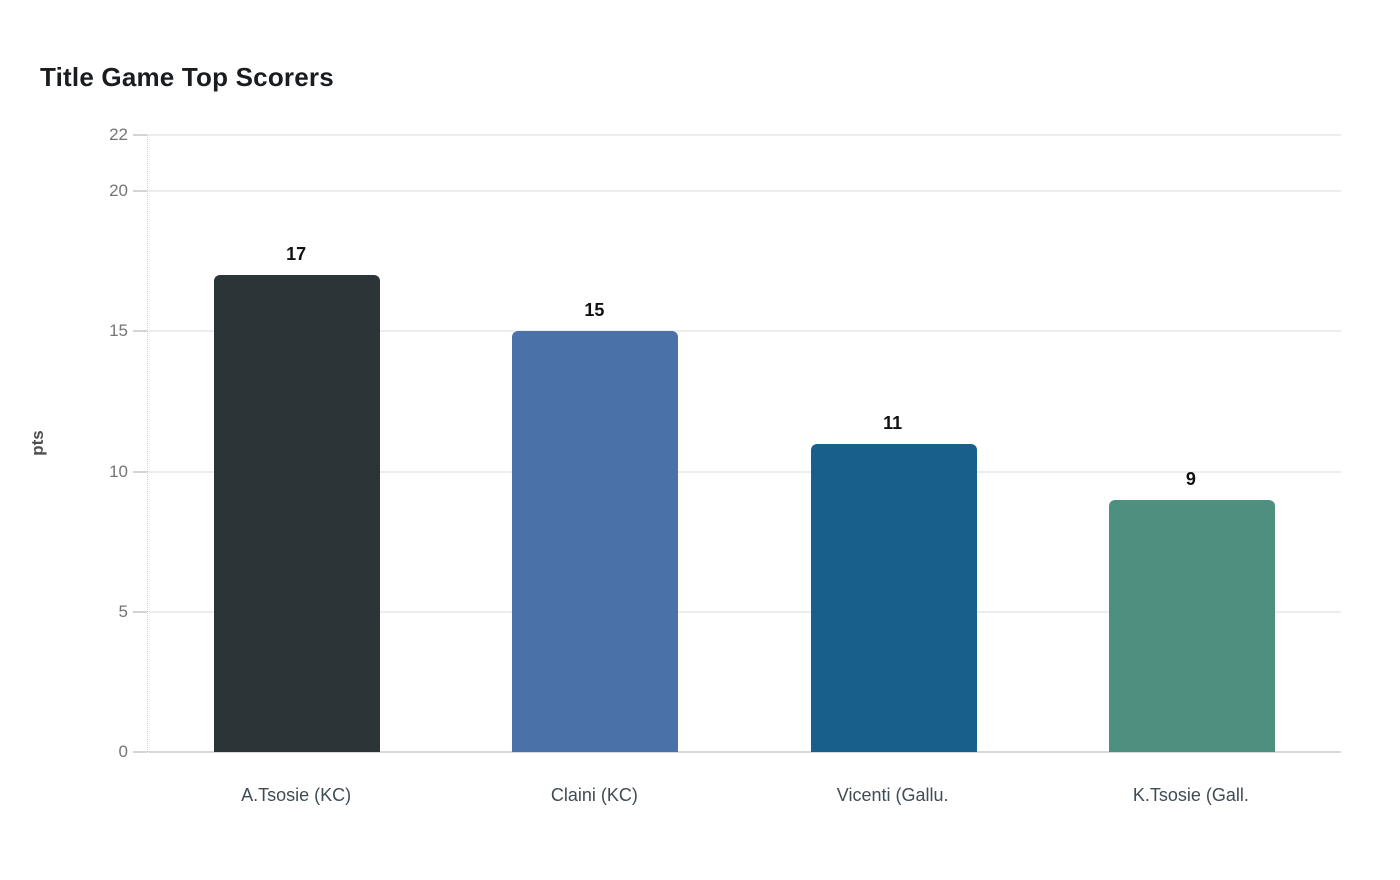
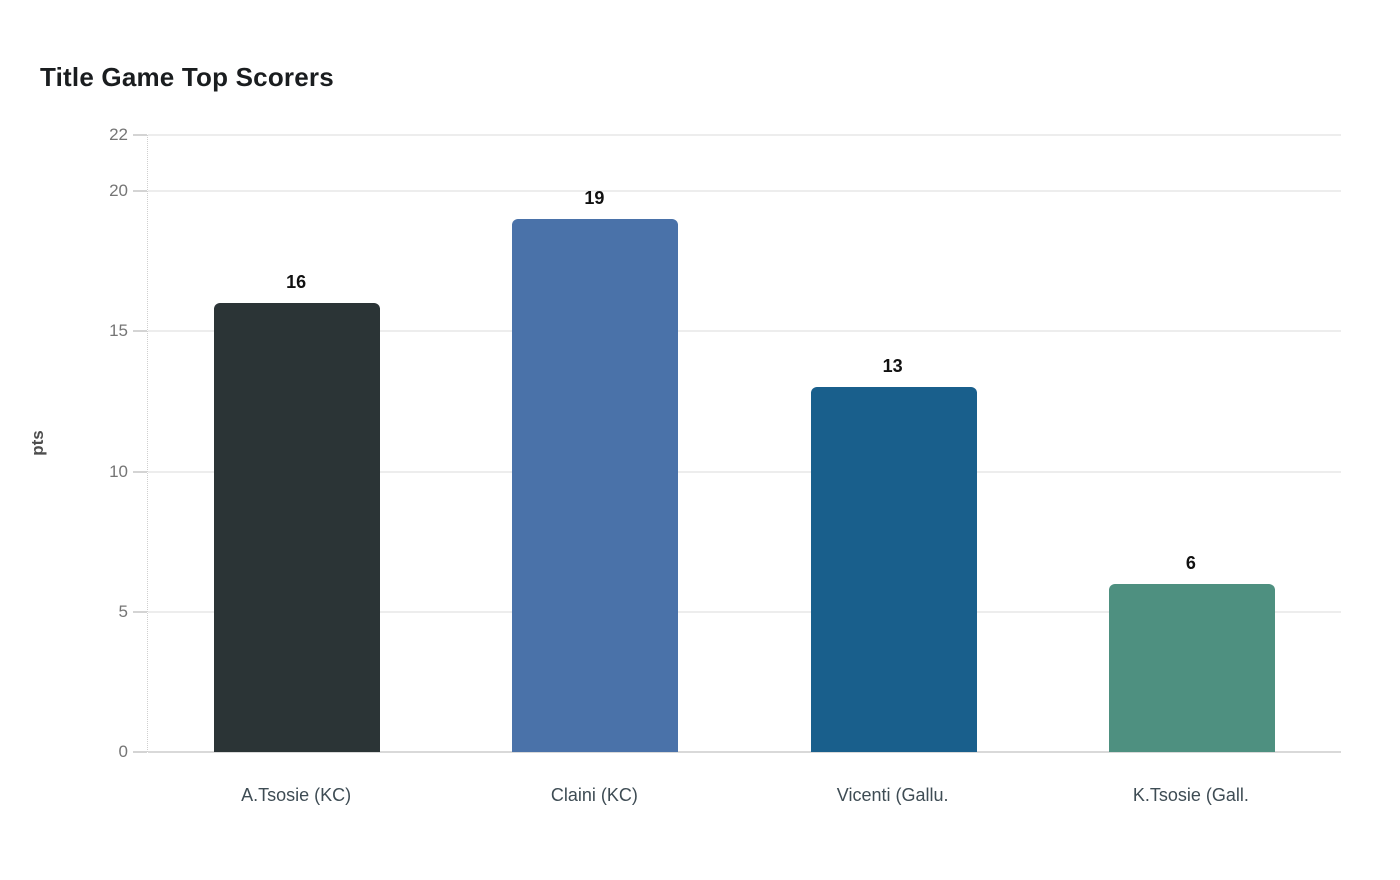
A.Tsosie (KC): 17 -> 16
Claini (KC): 15 -> 19
Vicenti (Gallu.: 11 -> 13
K.Tsosie (Gall.: 9 -> 6
